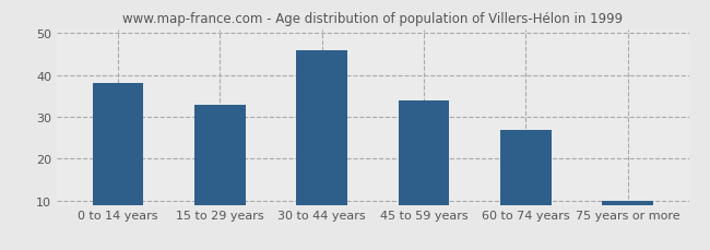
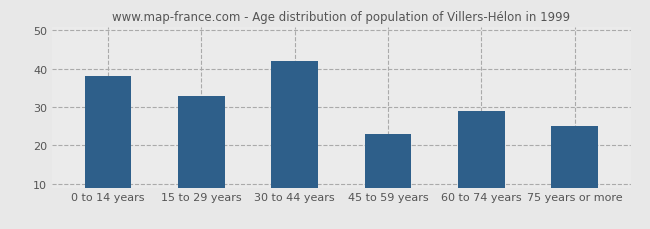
30 to 44 years: 46 -> 42
45 to 59 years: 34 -> 23
60 to 74 years: 27 -> 29
75 years or more: 10 -> 25
